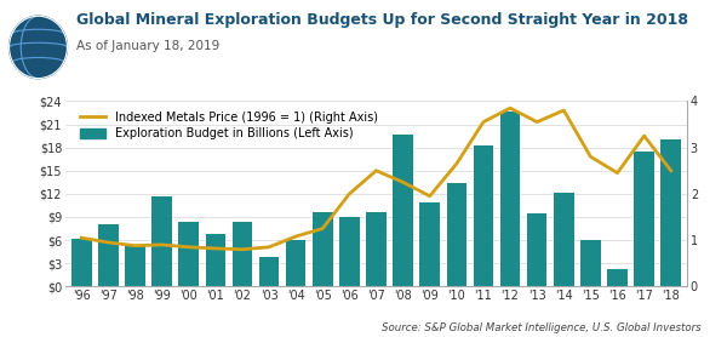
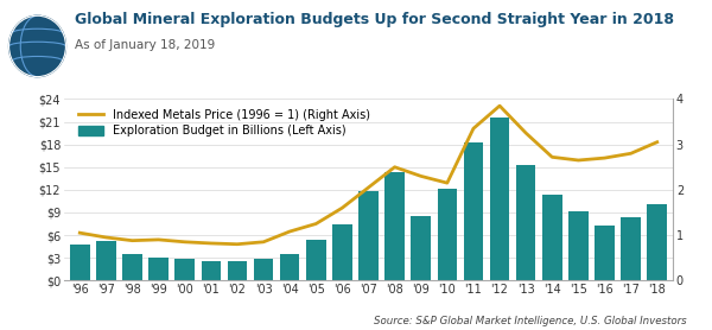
Exploration Budget in Billions (Left Axis)/'96: $6.2 -> $4.7
Exploration Budget in Billions (Left Axis)/'97: $8.0 -> $5.2
Exploration Budget in Billions (Left Axis)/'98: $5.4 -> $3.5
Exploration Budget in Billions (Left Axis)/'99: $11.6 -> $3.1
Exploration Budget in Billions (Left Axis)/'00: $8.4 -> $2.9
Exploration Budget in Billions (Left Axis)/'01: $6.8 -> $2.6
Exploration Budget in Billions (Left Axis)/'02: $8.4 -> $2.5
Exploration Budget in Billions (Left Axis)/'03: $3.8 -> $2.8
Exploration Budget in Billions (Left Axis)/'04: $6.0 -> $3.5
Exploration Budget in Billions (Left Axis)/'05: $9.6 -> $5.4
Exploration Budget in Billions (Left Axis)/'06: $9.0 -> $7.5
Indexed Metals Price (1996 = 1) (Right Axis)/'06: 2.00 -> 1.60
Exploration Budget in Billions (Left Axis)/'07: $9.6 -> $11.8
Indexed Metals Price (1996 = 1) (Right Axis)/'07: 2.50 -> 2.05
Exploration Budget in Billions (Left Axis)/'08: $19.6 -> $14.4
Indexed Metals Price (1996 = 1) (Right Axis)/'08: 2.25 -> 2.50
Exploration Budget in Billions (Left Axis)/'09: $10.8 -> $8.5
Indexed Metals Price (1996 = 1) (Right Axis)/'09: 1.95 -> 2.30
Exploration Budget in Billions (Left Axis)/'10: $13.4 -> $12.1
Indexed Metals Price (1996 = 1) (Right Axis)/'10: 2.65 -> 2.15
Indexed Metals Price (1996 = 1) (Right Axis)/'11: 3.55 -> 3.35
Exploration Budget in Billions (Left Axis)/'12: $22.6 -> $21.5
Exploration Budget in Billions (Left Axis)/'13: $9.4 -> $15.2
Indexed Metals Price (1996 = 1) (Right Axis)/'13: 3.55 -> 3.25
Exploration Budget in Billions (Left Axis)/'14: $12.2 -> $11.4
Indexed Metals Price (1996 = 1) (Right Axis)/'14: 3.80 -> 2.72
Exploration Budget in Billions (Left Axis)/'15: $6.0 -> $9.2
Indexed Metals Price (1996 = 1) (Right Axis)/'15: 2.80 -> 2.65
Exploration Budget in Billions (Left Axis)/'16: $2.2 -> $7.2
Indexed Metals Price (1996 = 1) (Right Axis)/'16: 2.45 -> 2.70
Exploration Budget in Billions (Left Axis)/'17: $17.4 -> $8.4
Indexed Metals Price (1996 = 1) (Right Axis)/'17: 3.25 -> 2.80
Exploration Budget in Billions (Left Axis)/'18: $19.0 -> $10.1
Indexed Metals Price (1996 = 1) (Right Axis)/'18: 2.50 -> 3.05
